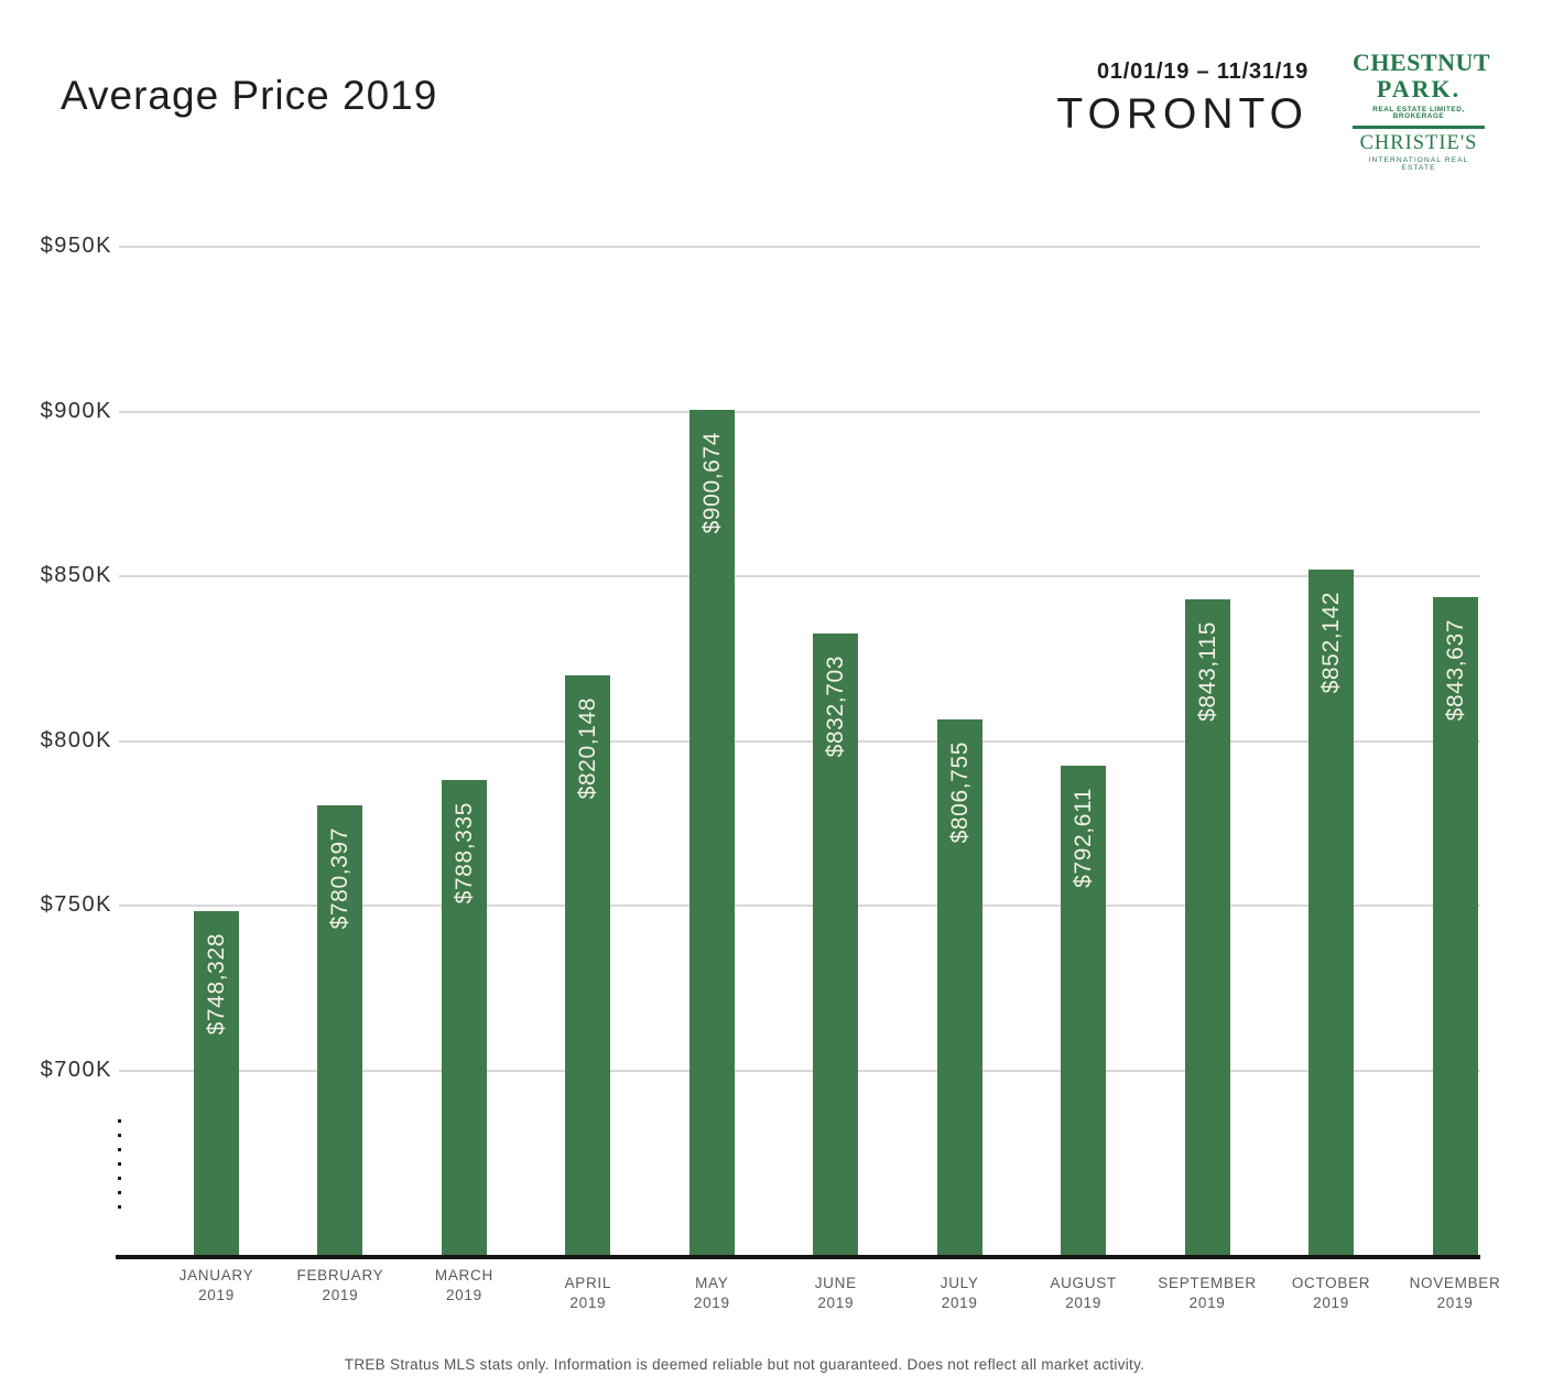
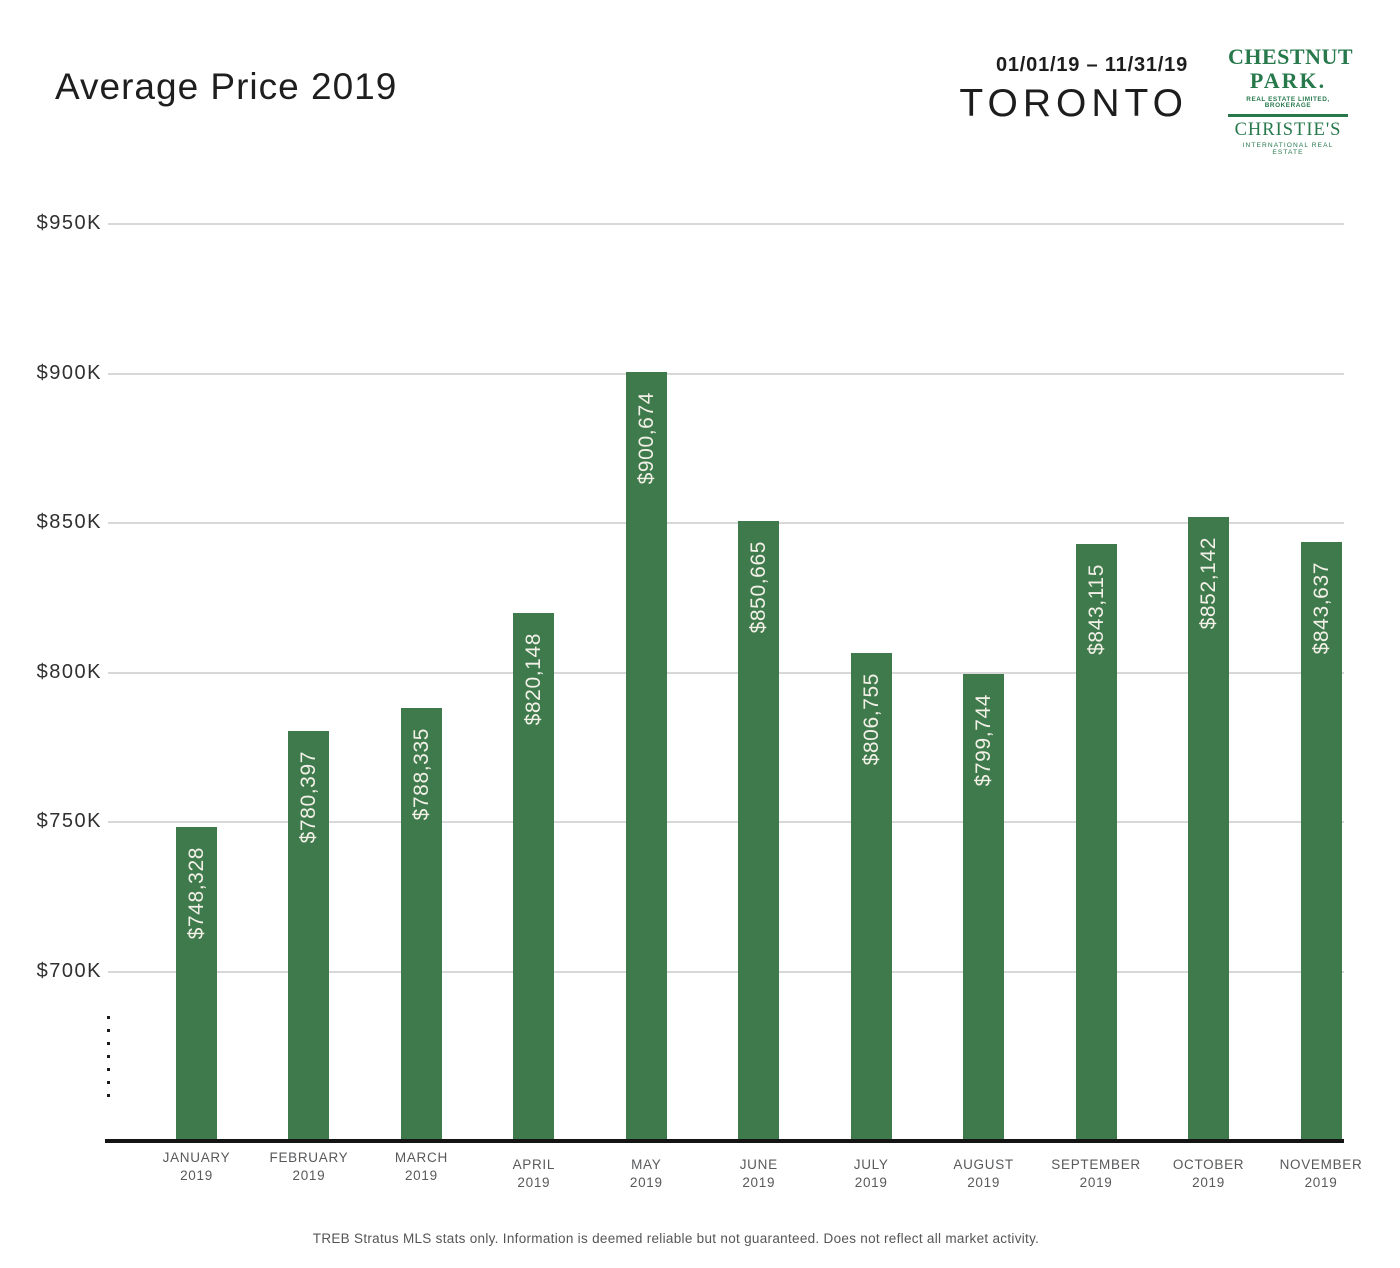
JUNE: $832,703 -> $850,665
AUGUST: $792,611 -> $799,744
